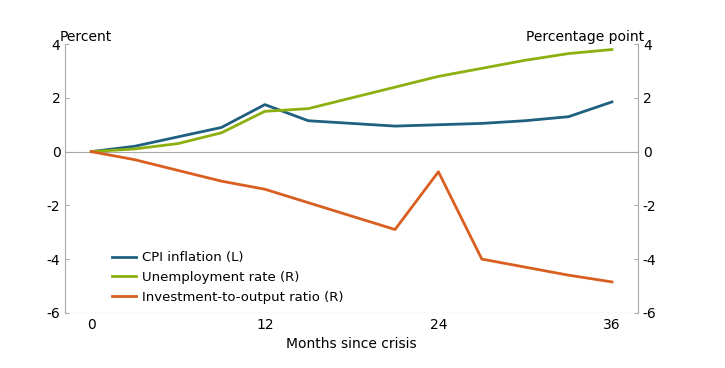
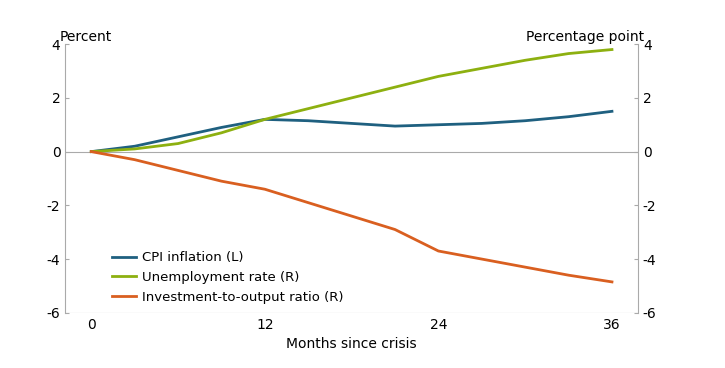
CPI inflation (L)/12: 1.75 -> 1.20
Unemployment rate (R)/12: 1.50 -> 1.20
Investment-to-output ratio (R)/24: -0.75 -> -3.70
CPI inflation (L)/36: 1.85 -> 1.50
